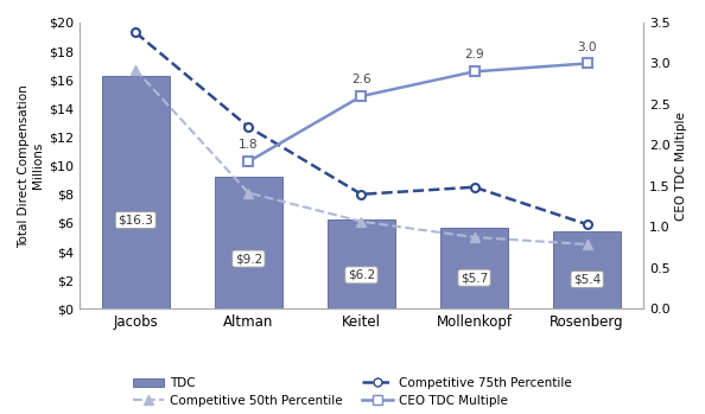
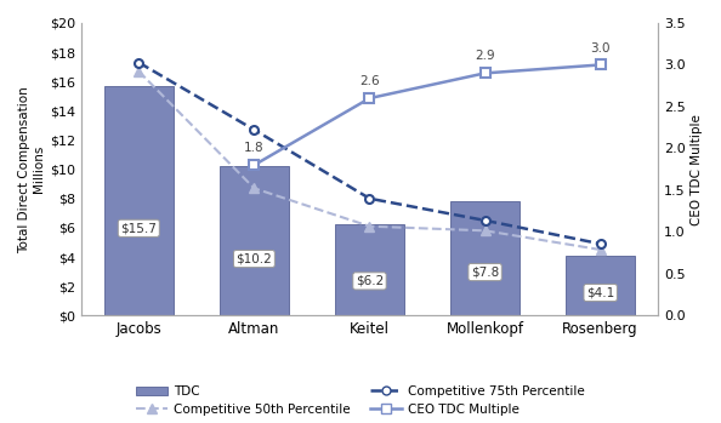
TDC/Jacobs: $16.3 -> $15.7
Competitive 75th Percentile/Jacobs: $19.3 -> $17.3
TDC/Altman: $9.2 -> $10.2
Competitive 50th Percentile/Altman: $8.1 -> $8.7
TDC/Mollenkopf: $5.7 -> $7.8
Competitive 50th Percentile/Mollenkopf: $5.0 -> $5.8
Competitive 75th Percentile/Mollenkopf: $8.5 -> $6.5
TDC/Rosenberg: $5.4 -> $4.1
Competitive 75th Percentile/Rosenberg: $5.9 -> $4.9
